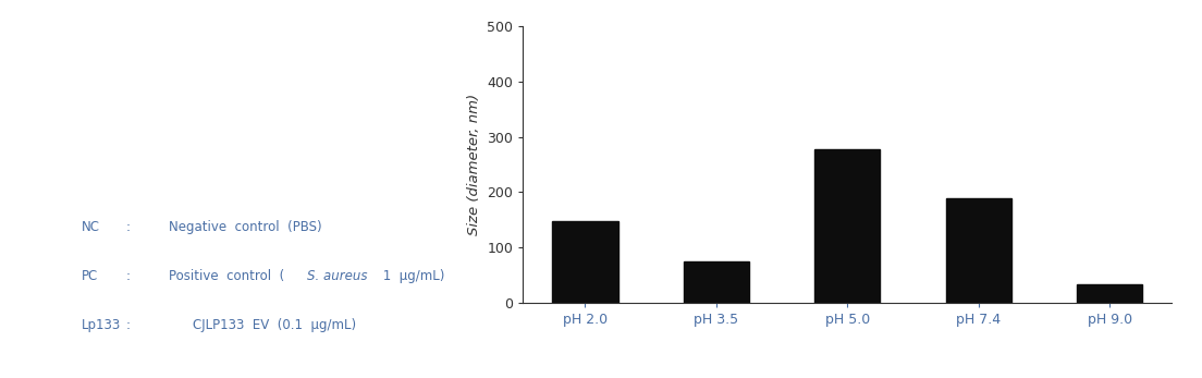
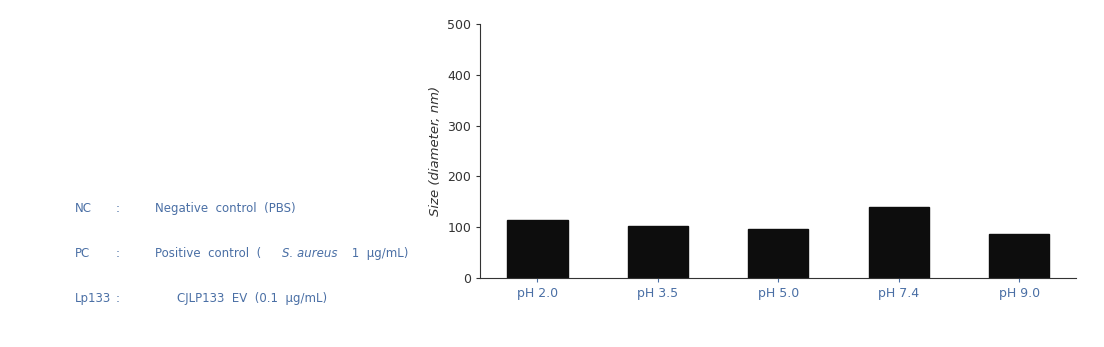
pH 2.0: 148 -> 113
pH 3.5: 74 -> 102
pH 5.0: 278 -> 95
pH 7.4: 188 -> 140
pH 9.0: 32 -> 87
